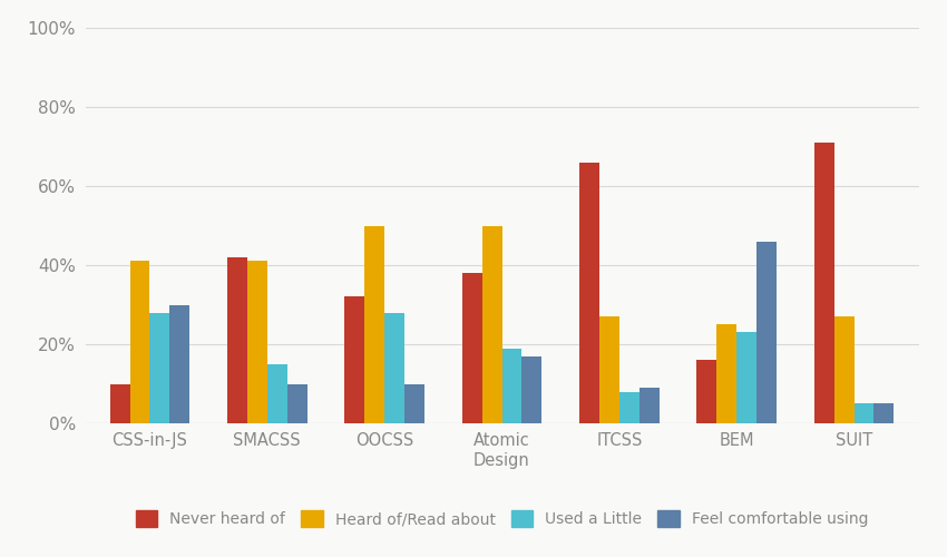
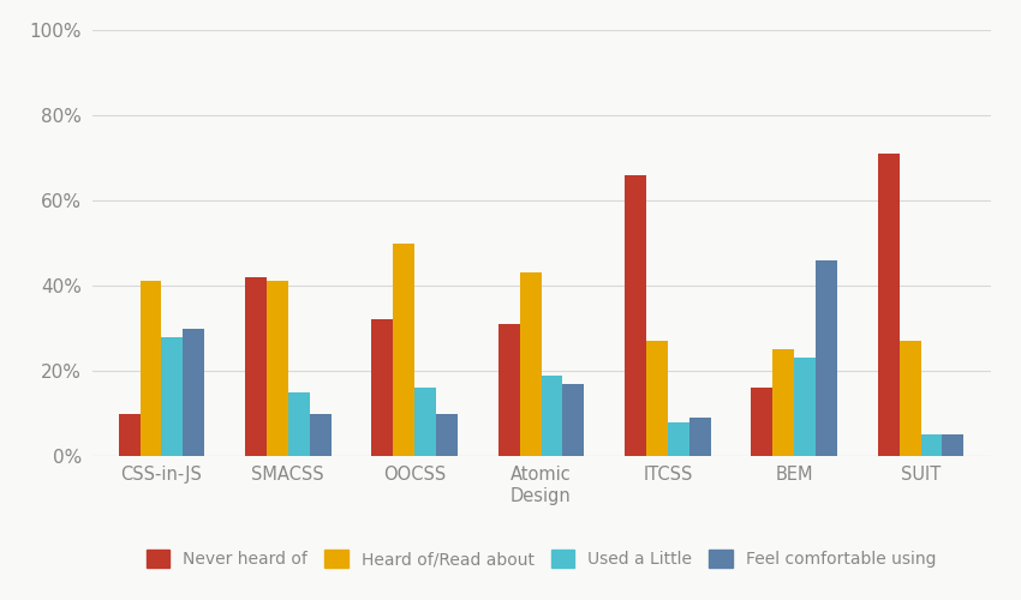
Used a Little/OOCSS: 28% -> 16%
Never heard of/Atomic Design: 38% -> 31%
Heard of/Read about/Atomic Design: 50% -> 43%
